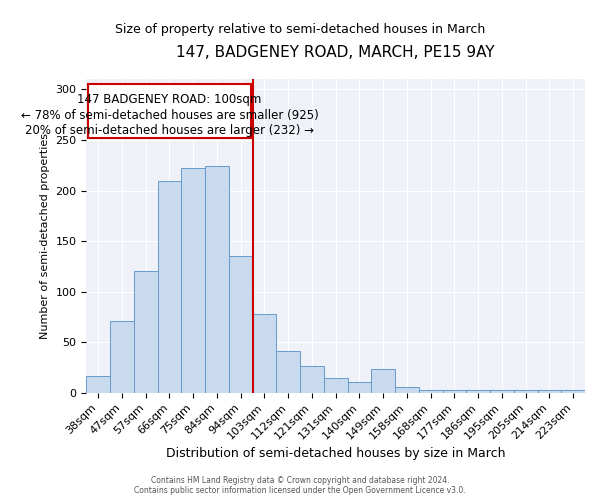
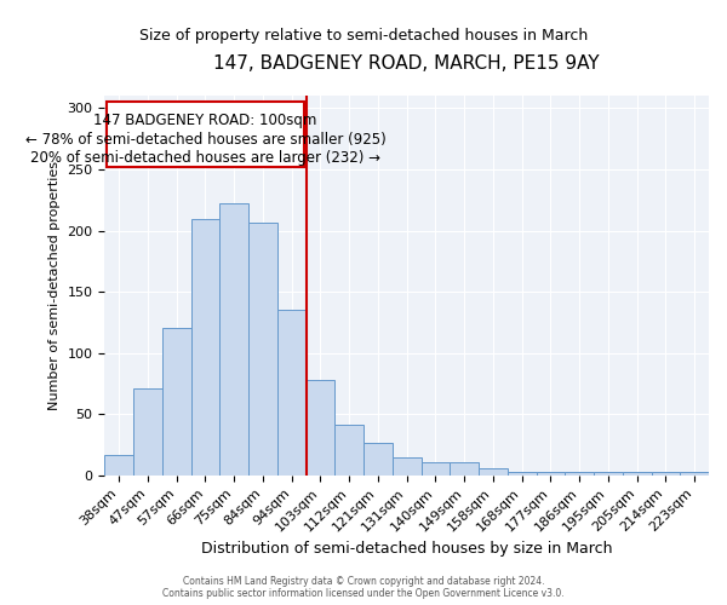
84sqm: 224 -> 206
149sqm: 24 -> 11
